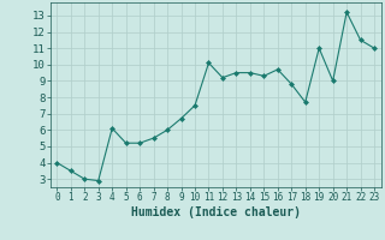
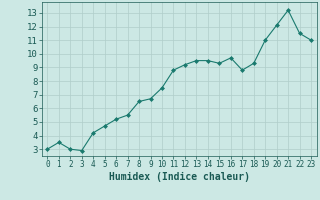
0: 4.0 -> 3.0
4: 6.1 -> 4.2
5: 5.2 -> 4.7
8: 6.0 -> 6.5
11: 10.1 -> 8.8
18: 7.7 -> 9.3
20: 9.0 -> 12.1
